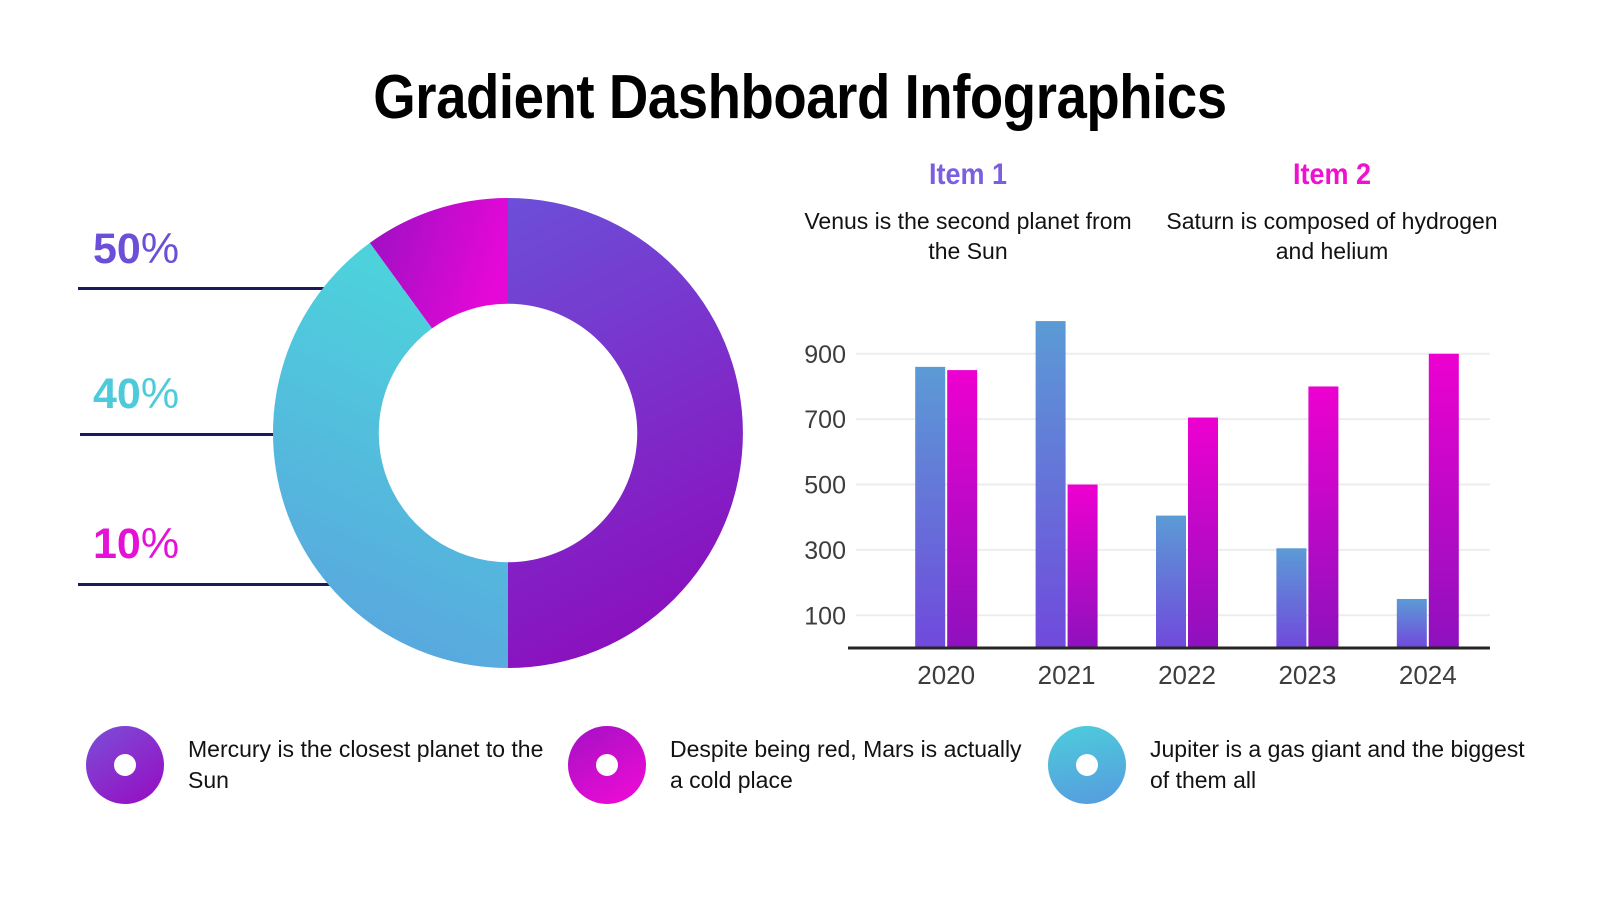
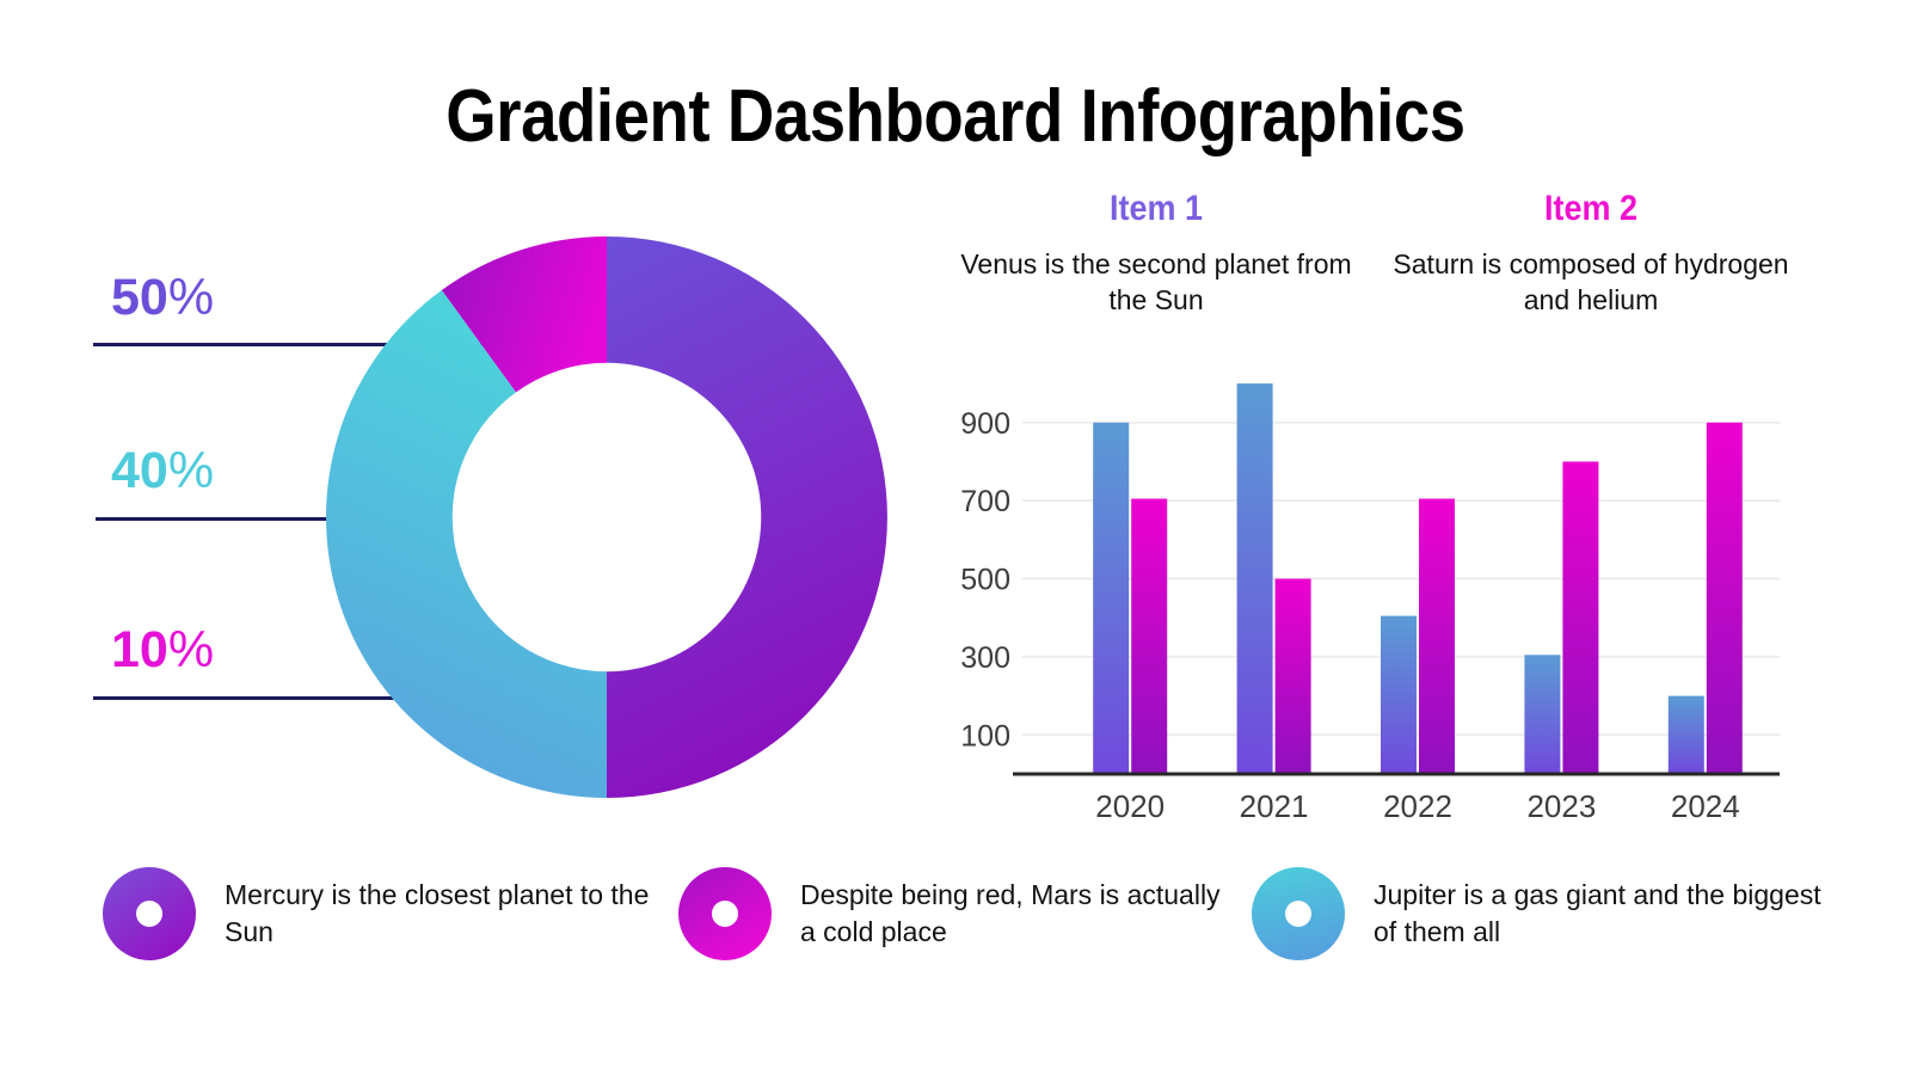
Item 1/2020: 860 -> 900
Item 2/2020: 850 -> 700
Item 1/2024: 150 -> 200
